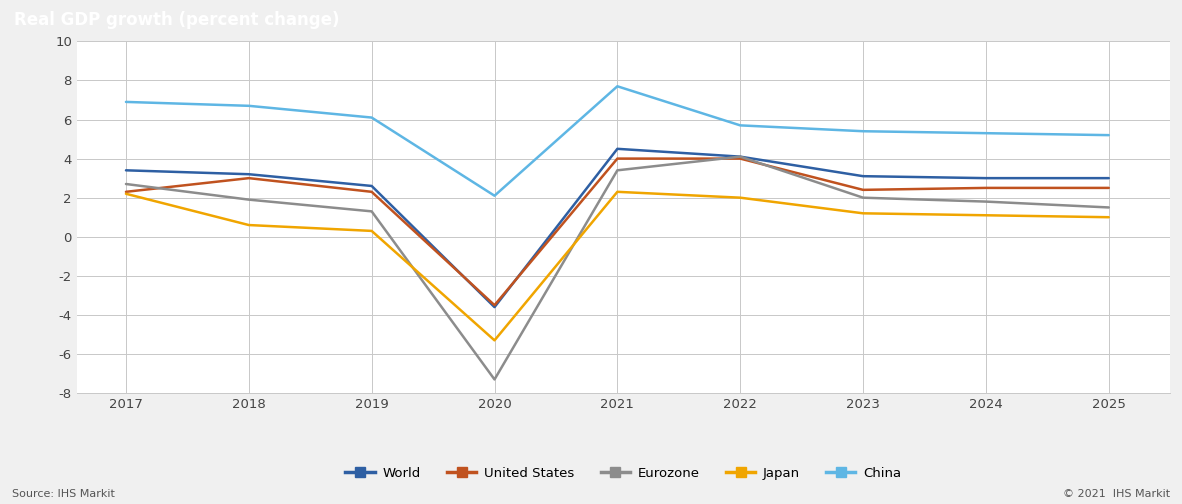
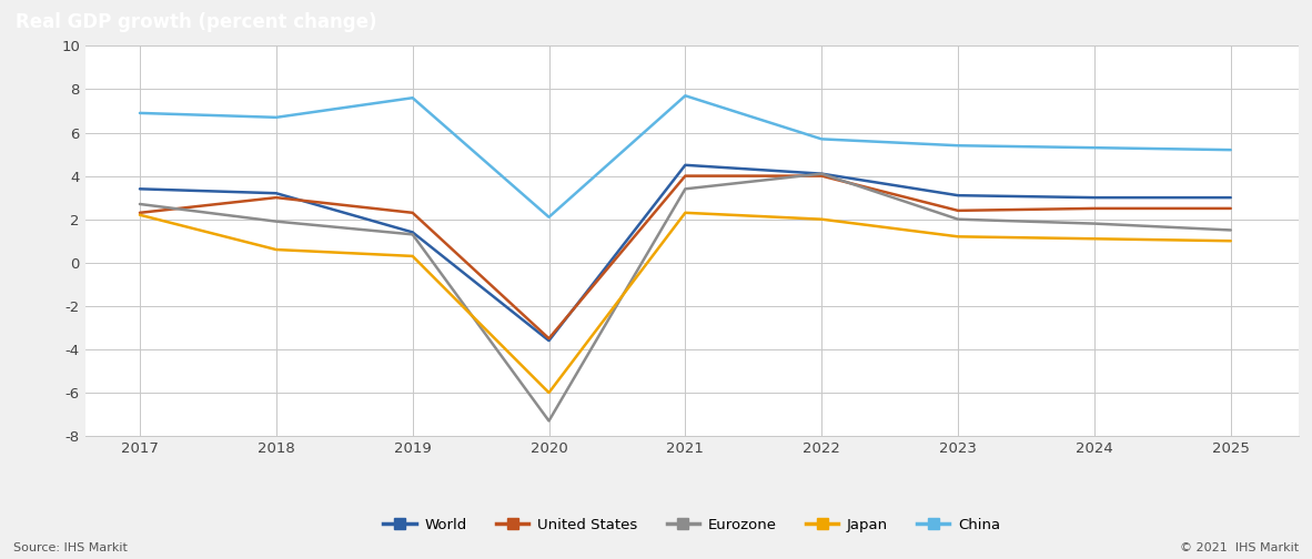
World/2019: 2.6 -> 1.4
China/2019: 6.1 -> 7.6
Japan/2020: -5.3 -> -6.0
